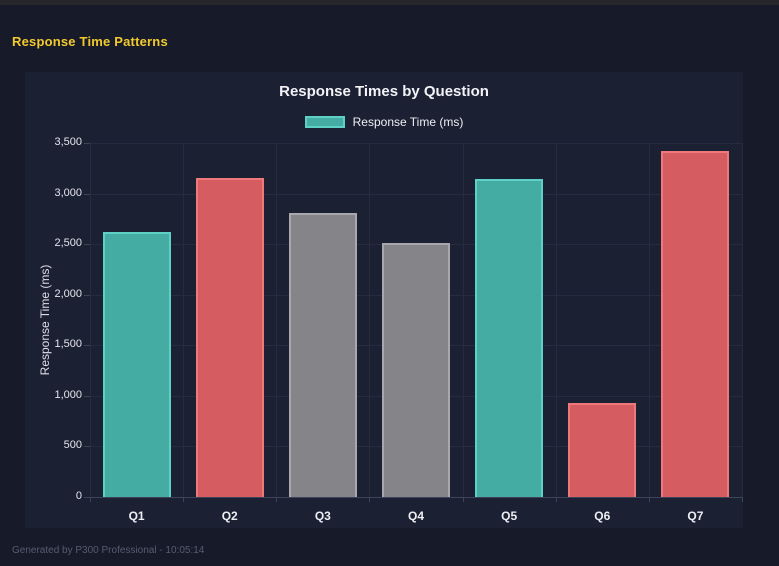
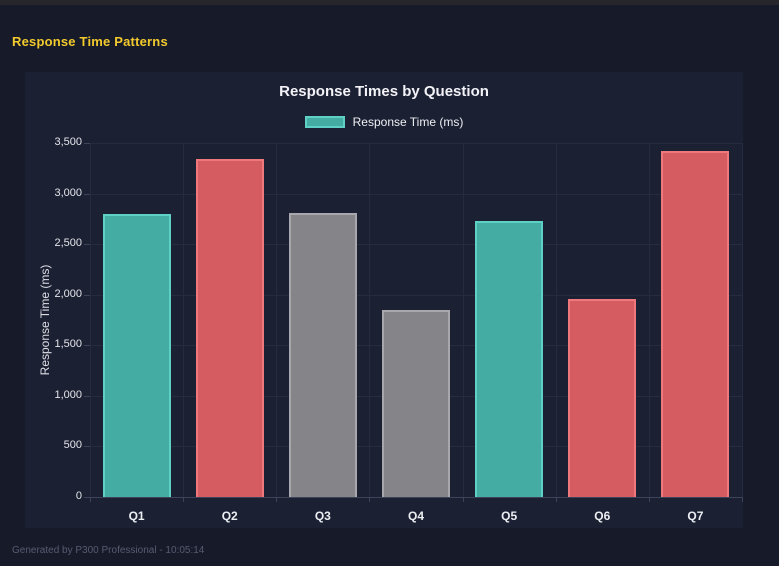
Q1: 2620 -> 2800
Q2: 3150 -> 3340
Q4: 2510 -> 1850
Q5: 3140 -> 2730
Q6: 930 -> 1960
